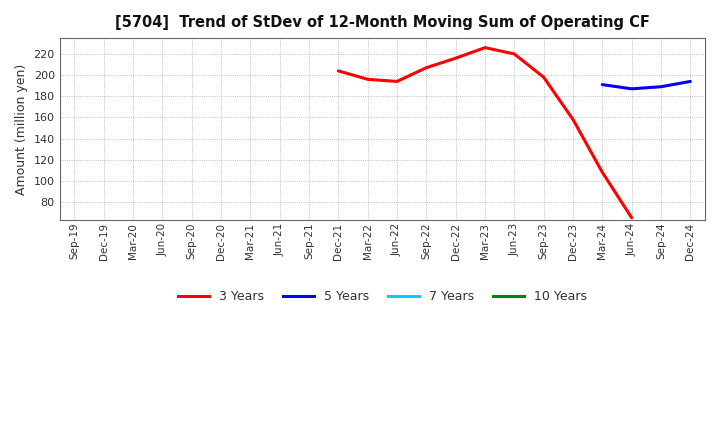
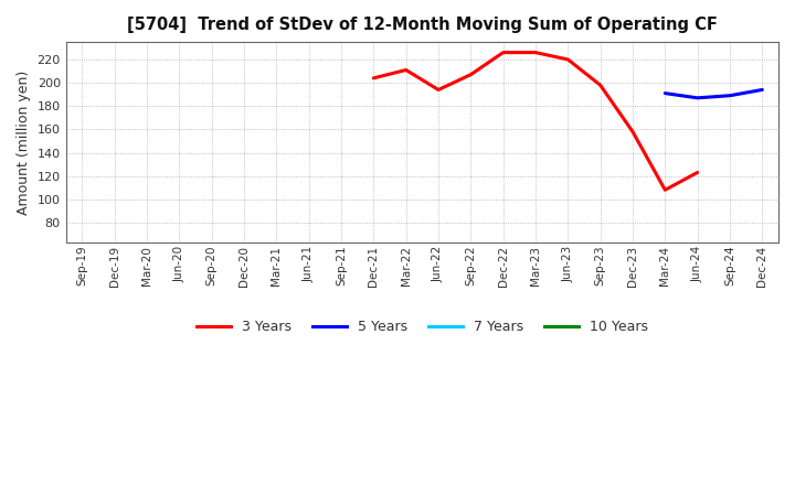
3 Years/Mar-22: 196 -> 211
3 Years/Dec-22: 216 -> 226
3 Years/Jun-24: 65 -> 123
